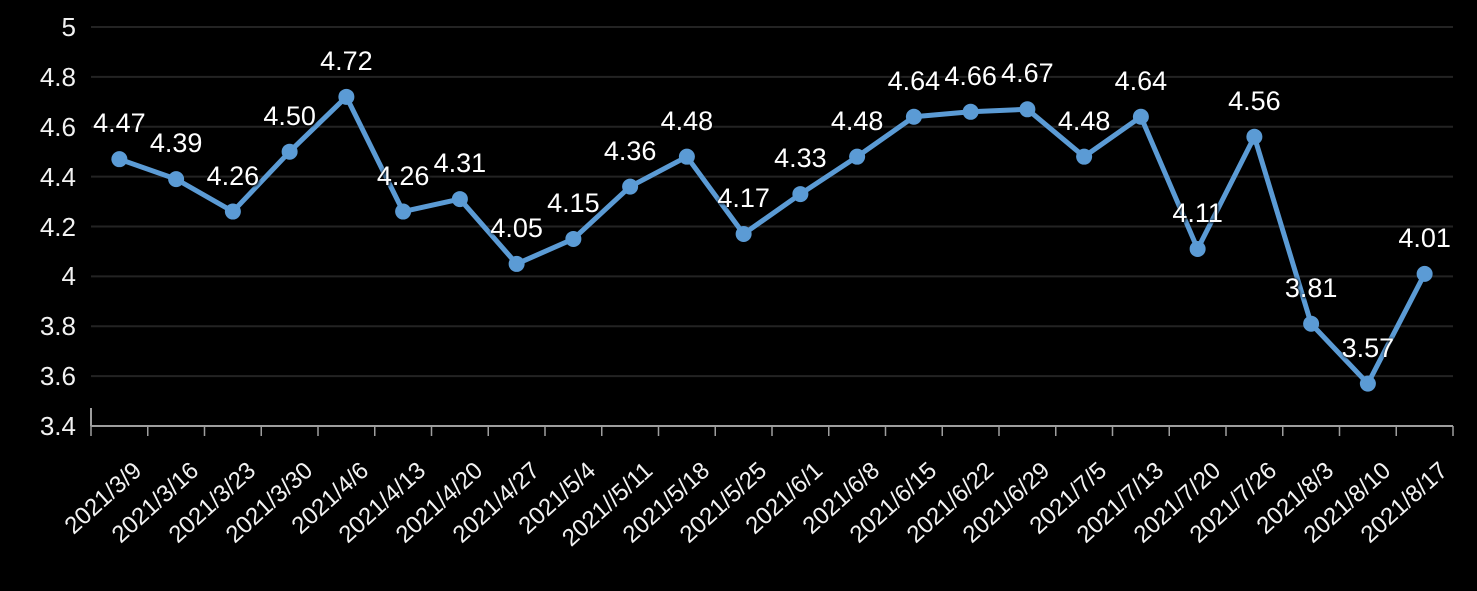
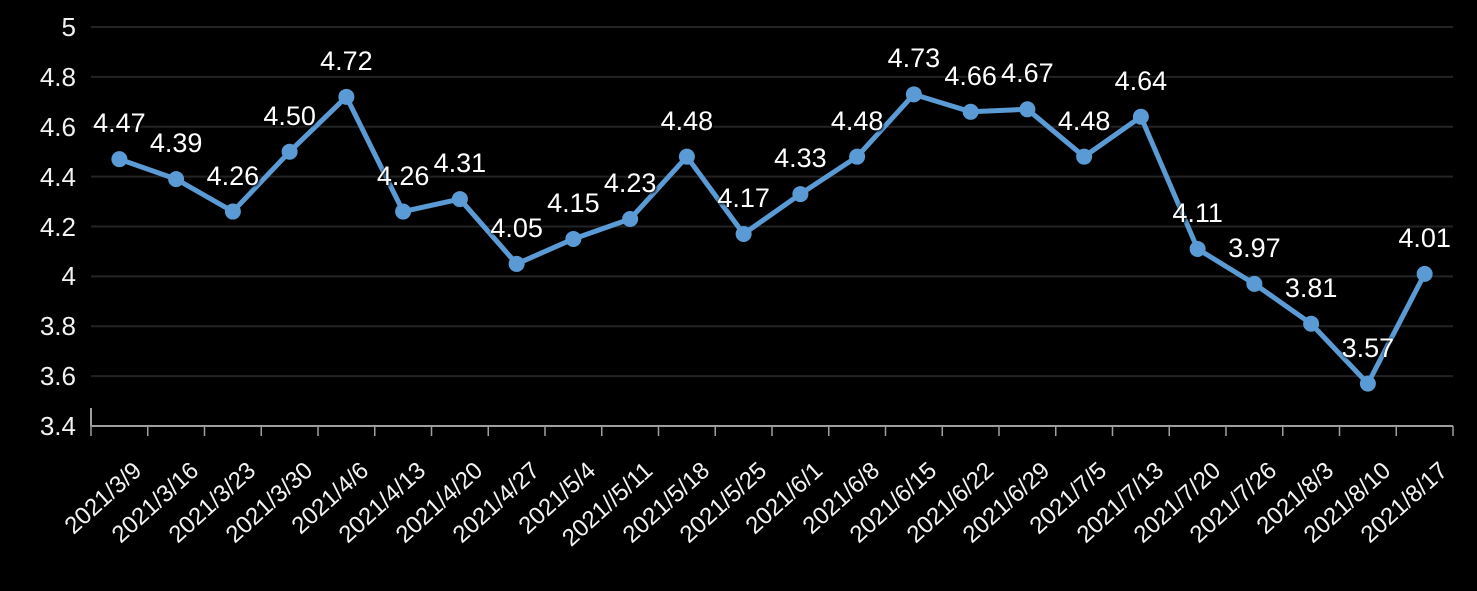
2021//5/11: 4.36 -> 4.23
2021/6/15: 4.64 -> 4.73
2021/7/26: 4.56 -> 3.97
